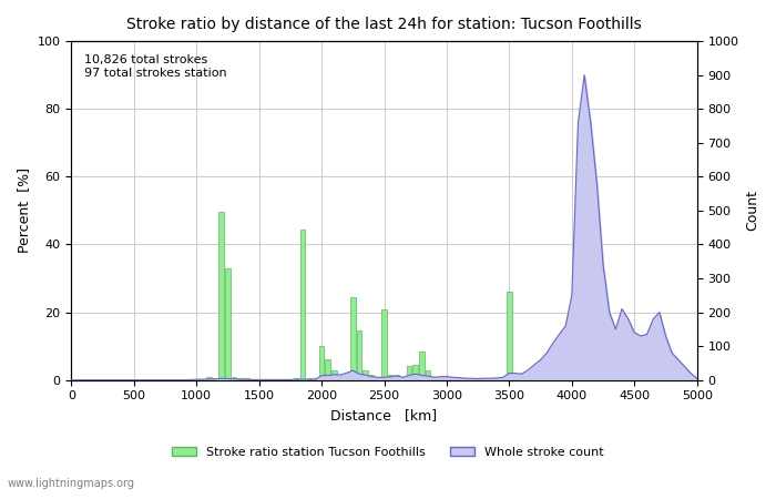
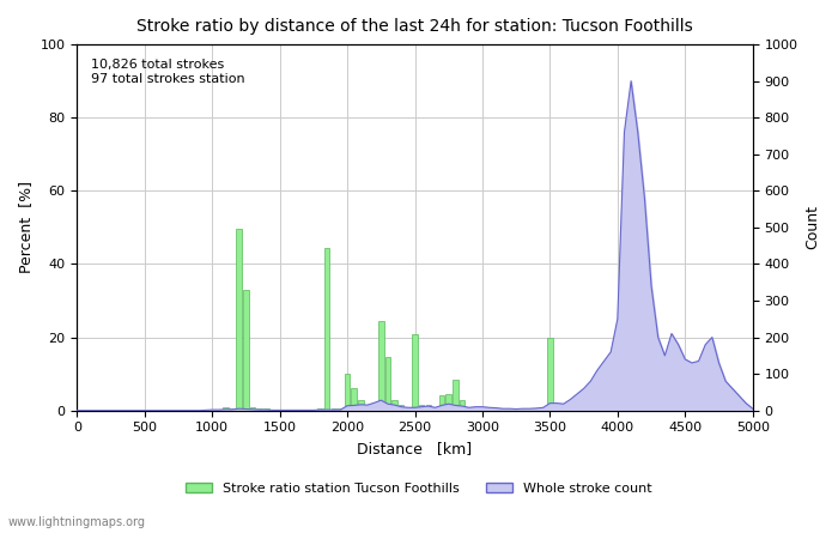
Stroke ratio station Tucson Foothills/3500: 26.0 -> 20.0
